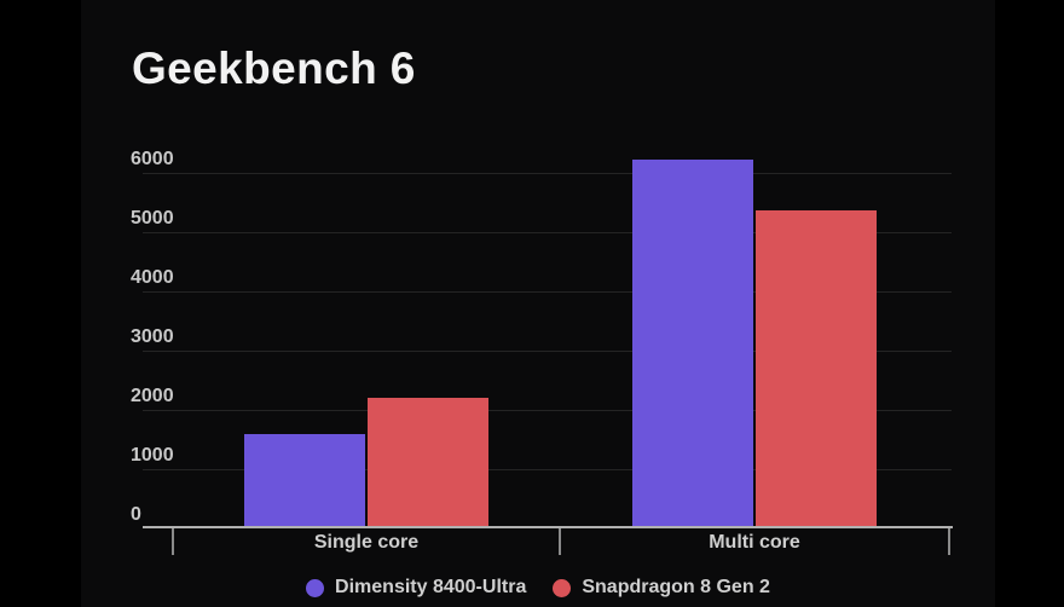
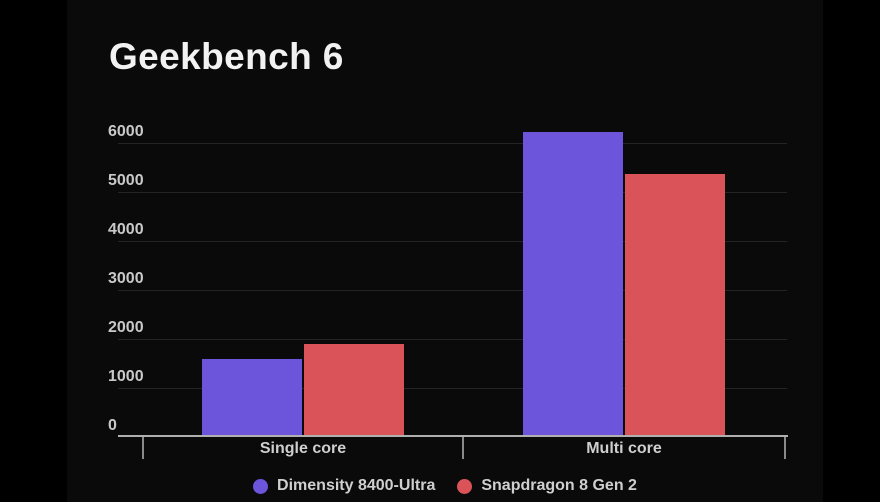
Snapdragon 8 Gen 2/Single core: 2200 -> 1900
